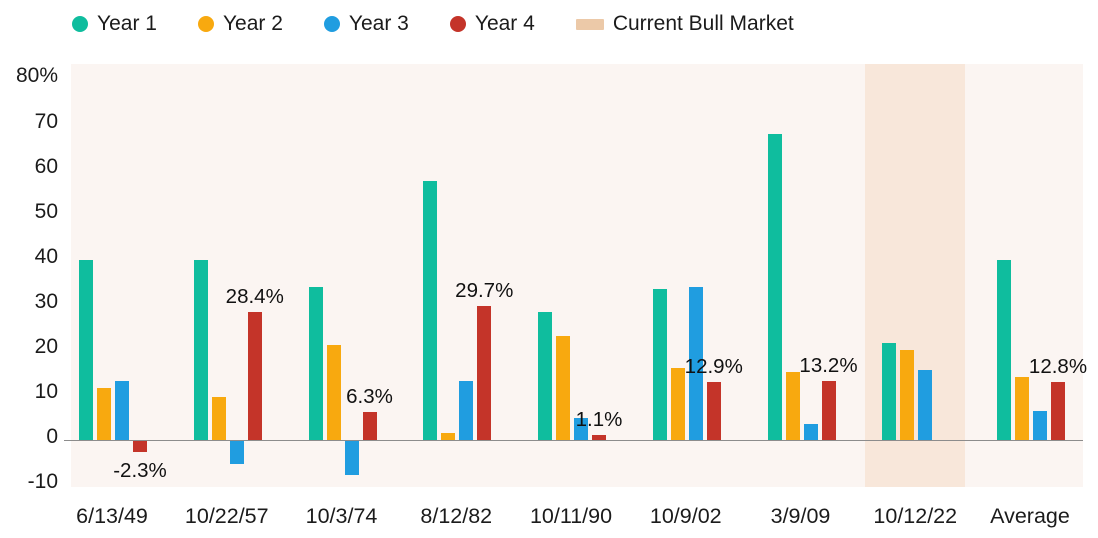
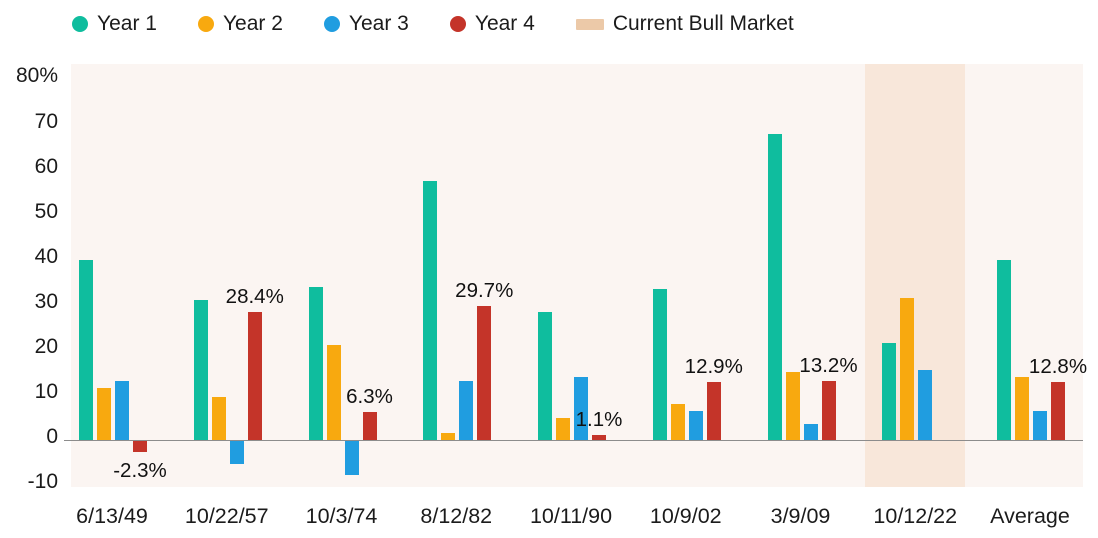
Year 1/10/22/57: 40% -> 31%
Year 2/10/11/90: 23% -> 5%
Year 3/10/11/90: 5% -> 14%
Year 2/10/9/02: 16% -> 8%
Year 3/10/9/02: 34% -> 6%
Year 2/10/12/22: 20% -> 32%
